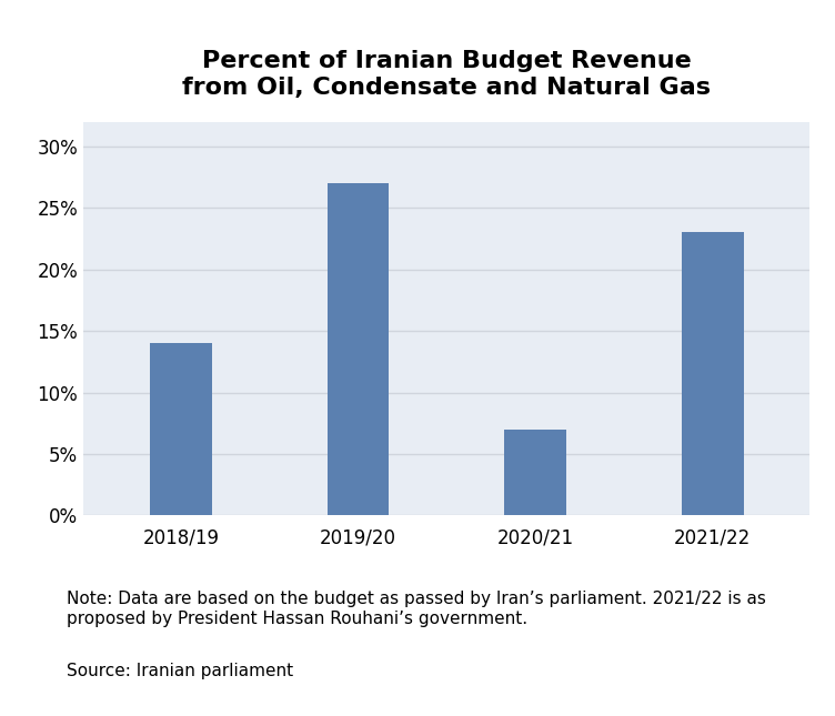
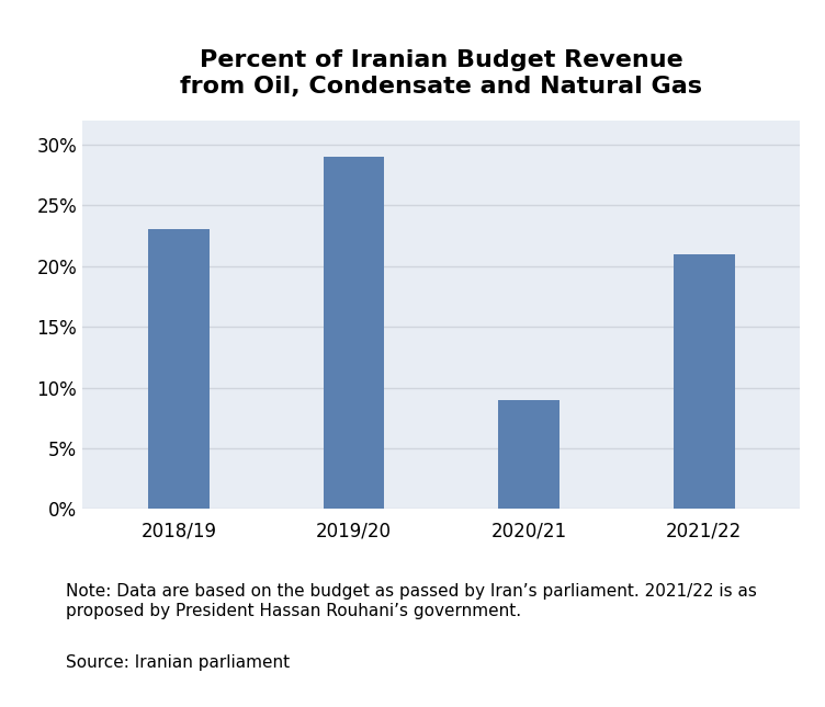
2018/19: 14% -> 23%
2019/20: 27% -> 29%
2020/21: 7% -> 9%
2021/22: 23% -> 21%
